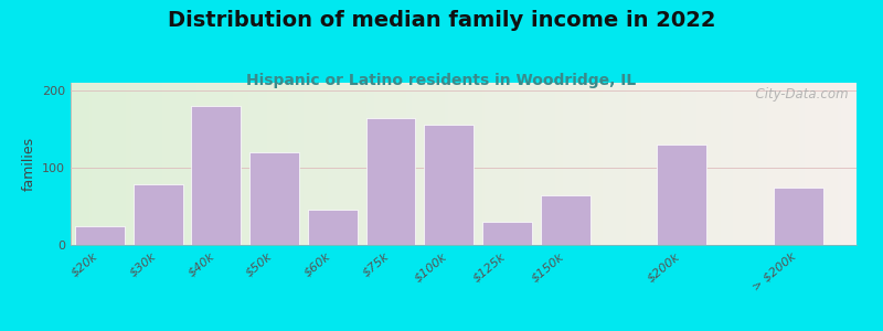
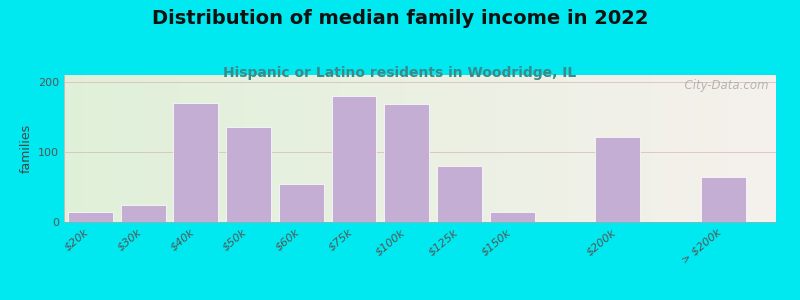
$20k: 24 -> 15
$30k: 78 -> 25
$40k: 180 -> 170
$50k: 120 -> 135
$60k: 46 -> 55
$75k: 164 -> 180
$100k: 156 -> 168
$125k: 30 -> 80
$150k: 64 -> 15
$200k: 130 -> 122
> $200k: 74 -> 65
